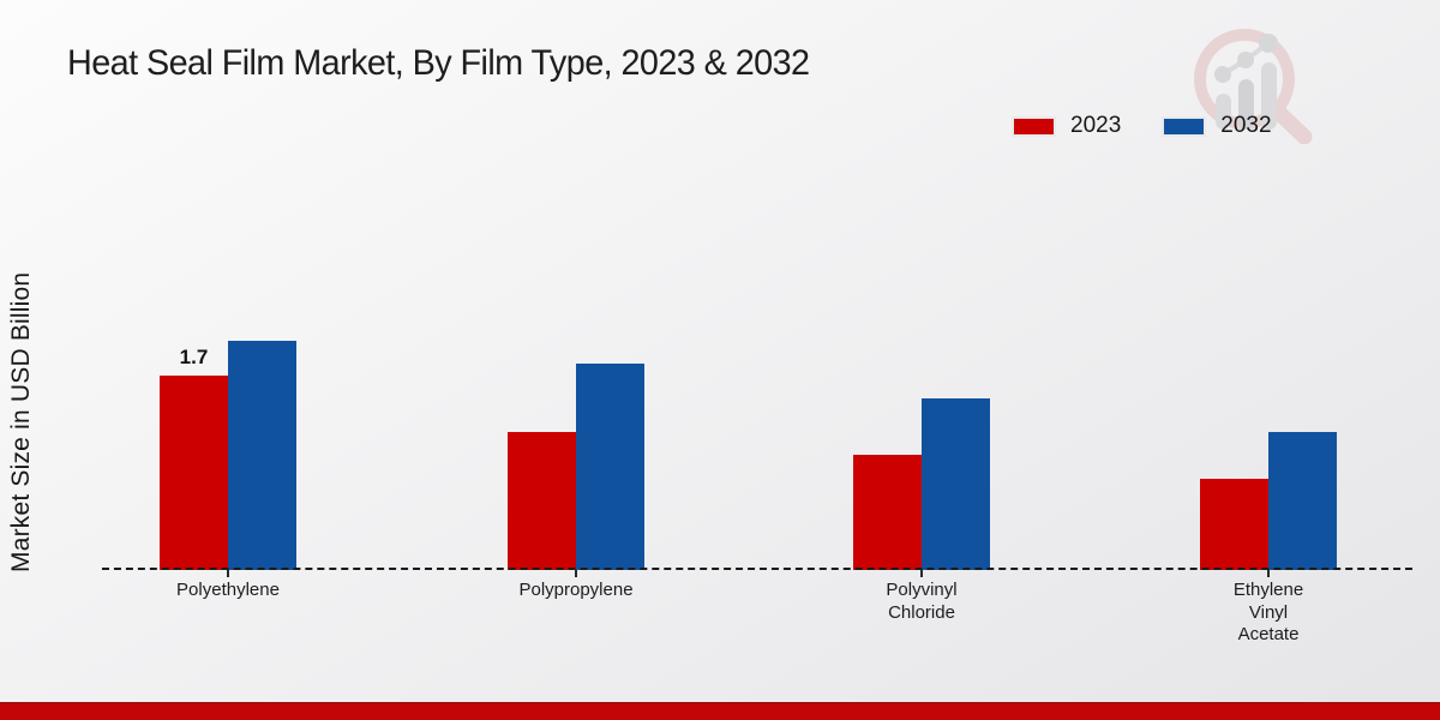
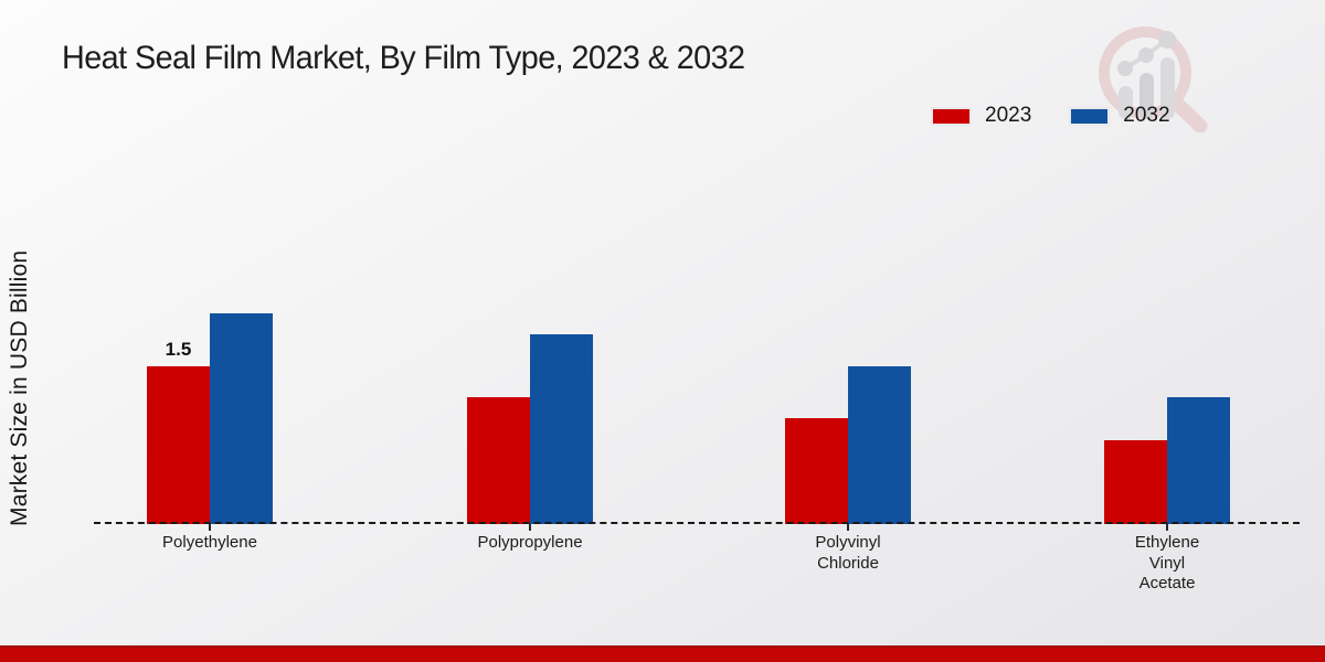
2023/Polyethylene: 1.7 -> 1.5
